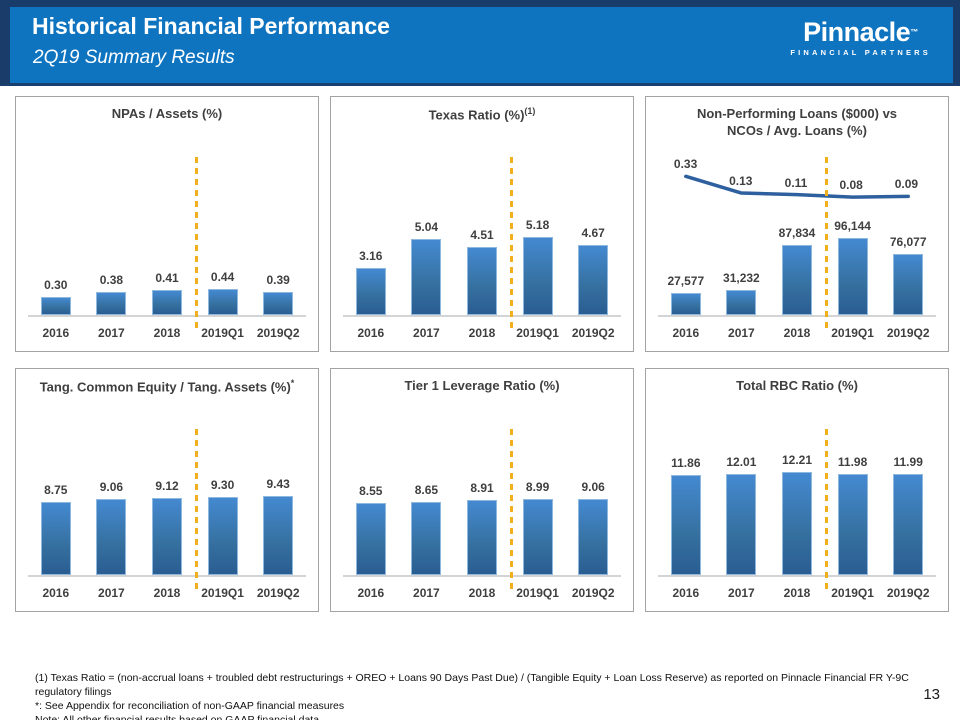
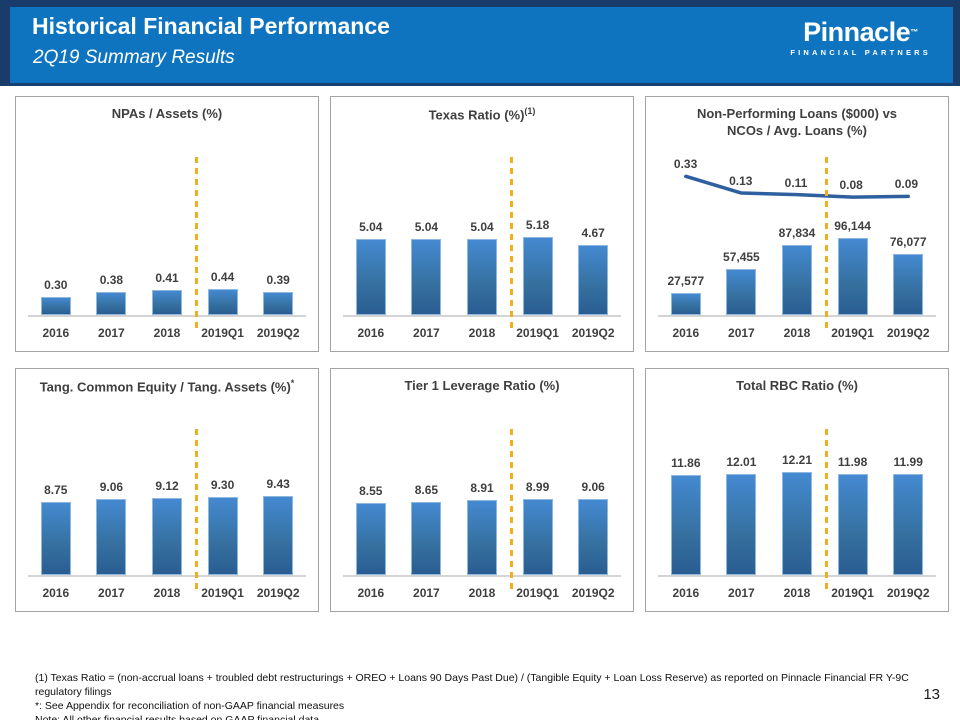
Texas Ratio (%)/2016: 3.16 -> 5.04
Texas Ratio (%)/2018: 4.51 -> 5.04
Non-Performing Loans ($000) vs NCOs / Avg. Loans (%)/2017: 31,232 -> 57,455
